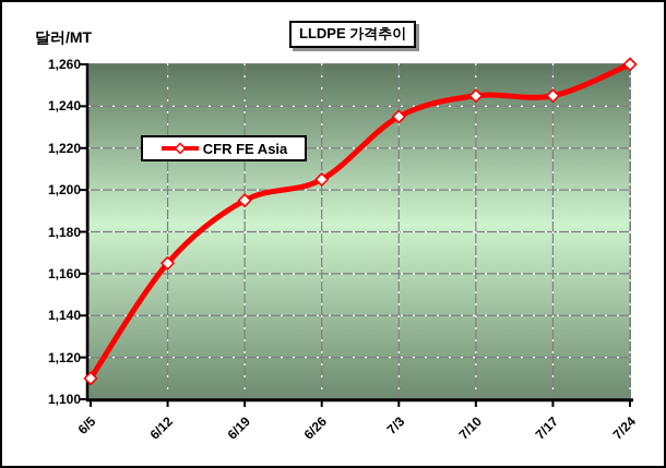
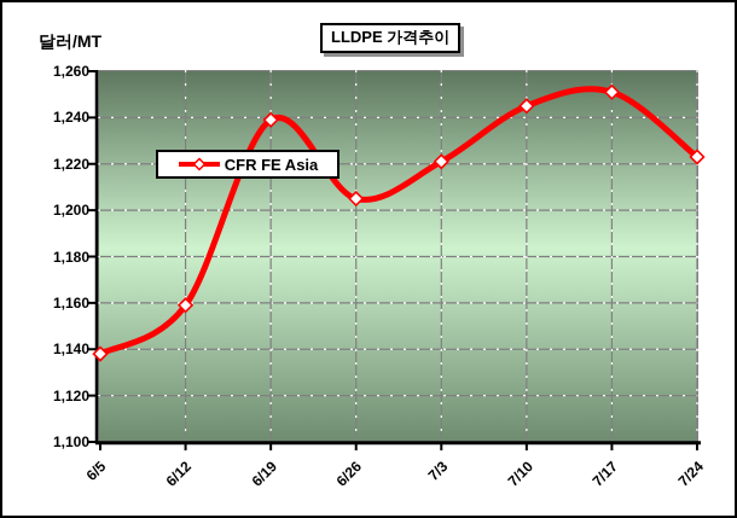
6/5: 1110 -> 1138
6/12: 1165 -> 1159
6/19: 1195 -> 1239
7/3: 1235 -> 1221
7/17: 1245 -> 1251
7/24: 1260 -> 1223
